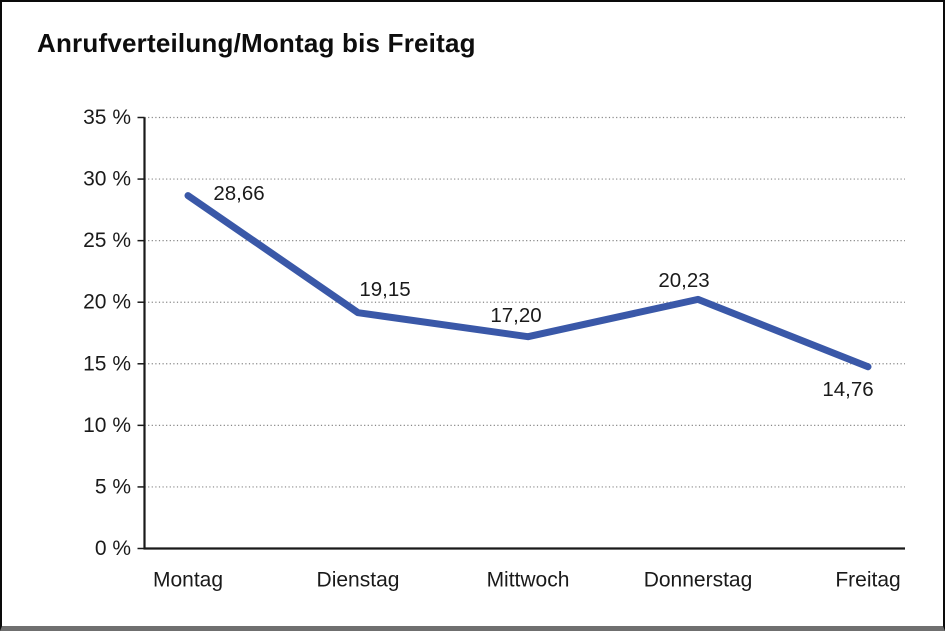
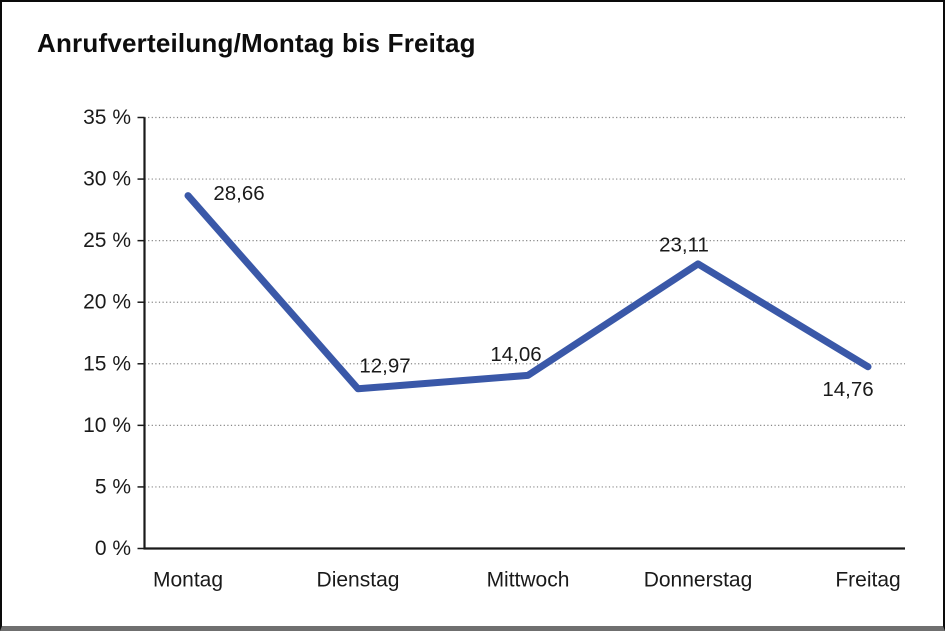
Dienstag: 19,15 -> 12,97
Mittwoch: 17,20 -> 14,06
Donnerstag: 20,23 -> 23,11
